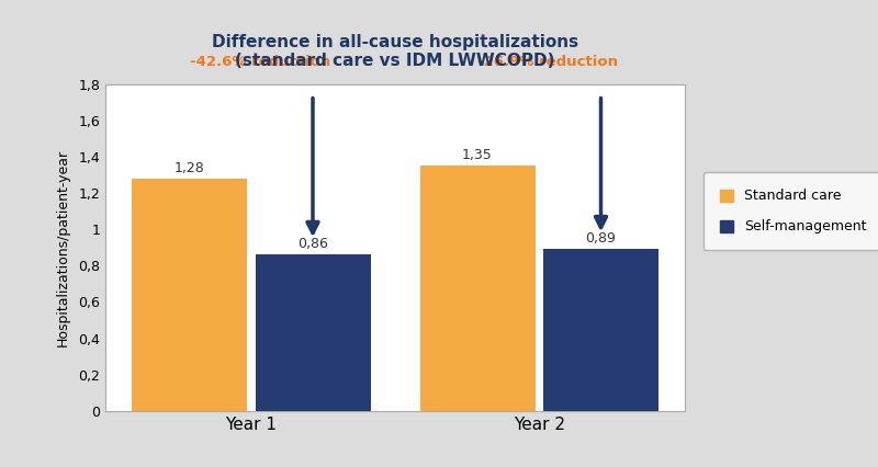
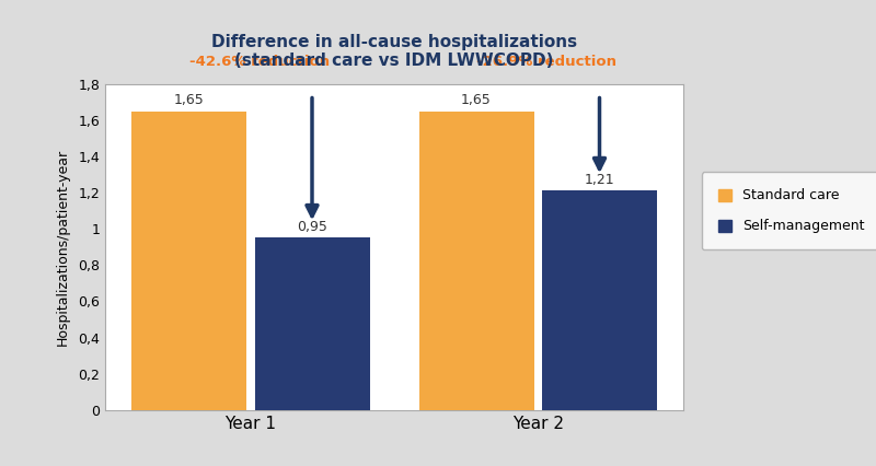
Standard care/Year 1: 1,28 -> 1,65
Self-management/Year 1: 0,86 -> 0,95
Standard care/Year 2: 1,35 -> 1,65
Self-management/Year 2: 0,89 -> 1,21
